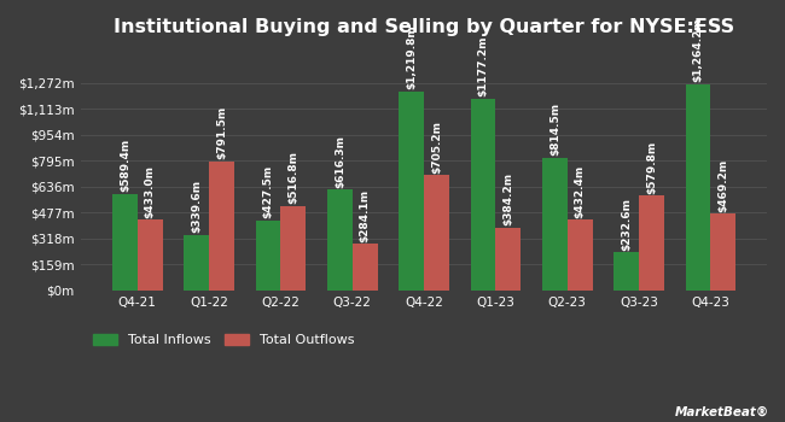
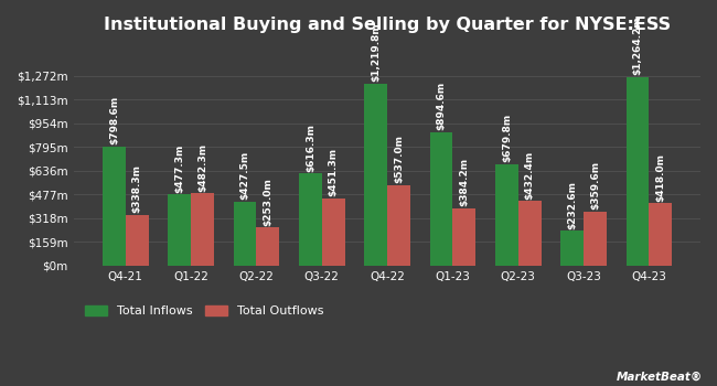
Total Inflows/Q4-21: $589.4m -> $798.6m
Total Outflows/Q4-21: $433.0m -> $338.3m
Total Inflows/Q1-22: $339.6m -> $477.3m
Total Outflows/Q1-22: $791.5m -> $482.3m
Total Outflows/Q2-22: $516.8m -> $253.0m
Total Outflows/Q3-22: $284.1m -> $451.3m
Total Outflows/Q4-22: $705.2m -> $537.0m
Total Inflows/Q1-23: $1177.2m -> $894.6m
Total Inflows/Q2-23: $814.5m -> $679.8m
Total Outflows/Q3-23: $579.8m -> $359.6m
Total Outflows/Q4-23: $469.2m -> $418.0m
